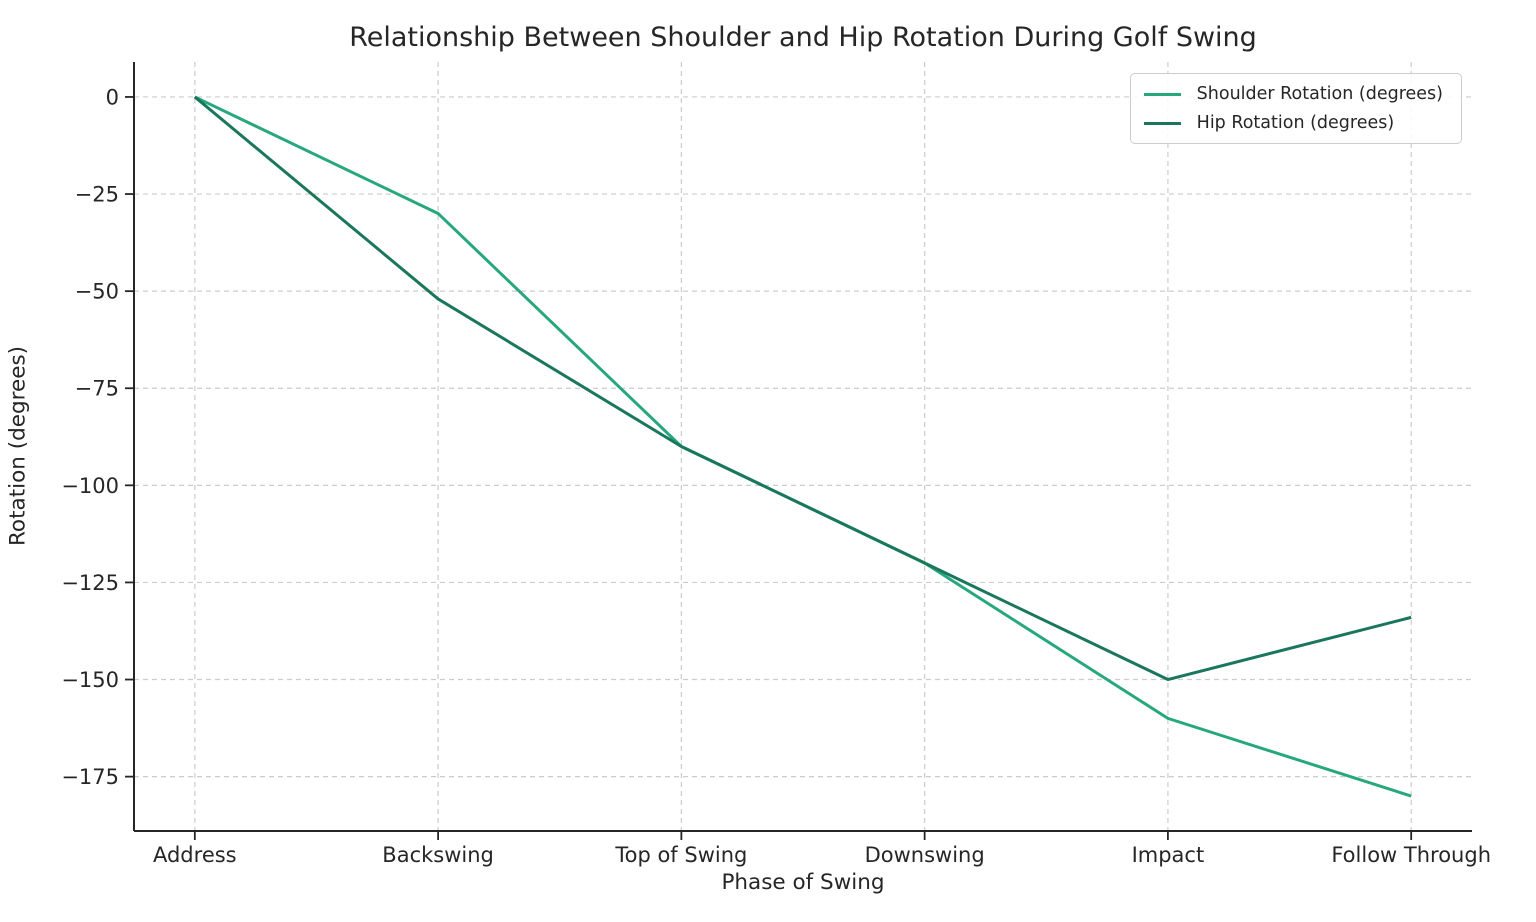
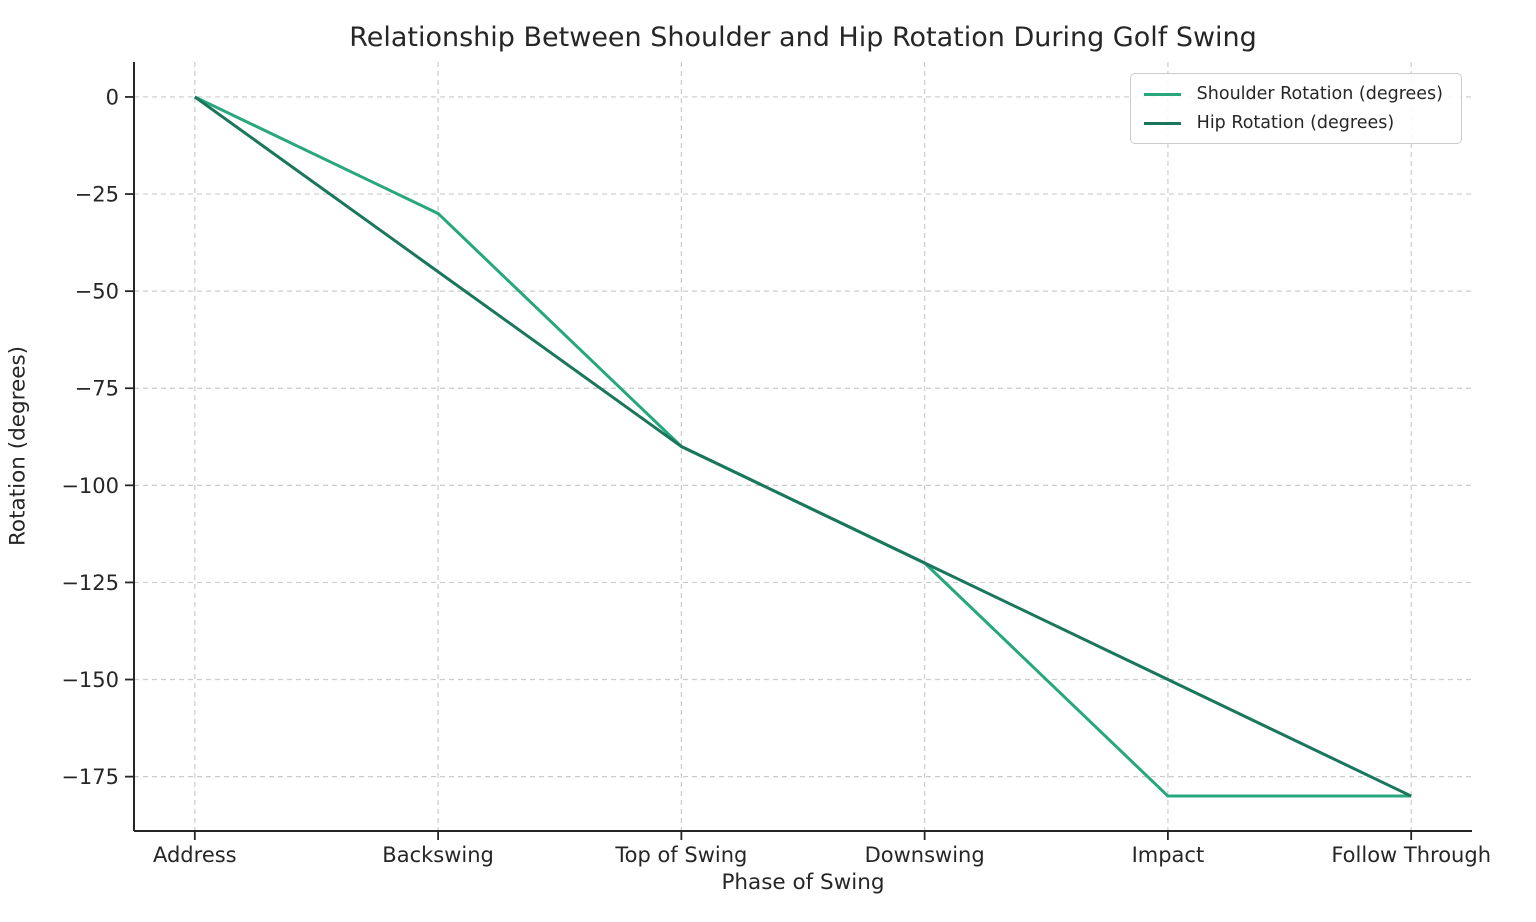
Hip Rotation (degrees)/Backswing: -52 -> -45
Shoulder Rotation (degrees)/Impact: -160 -> -180
Hip Rotation (degrees)/Follow Through: -134 -> -180
